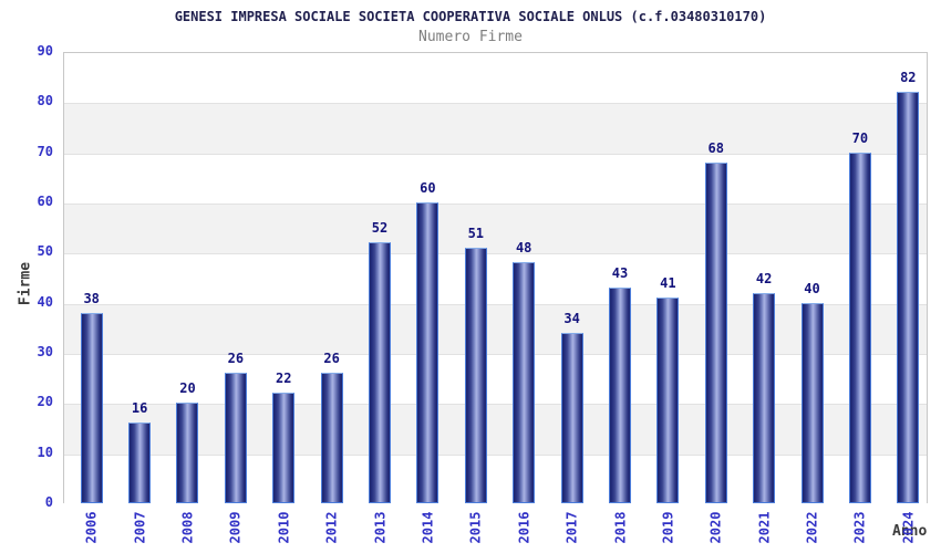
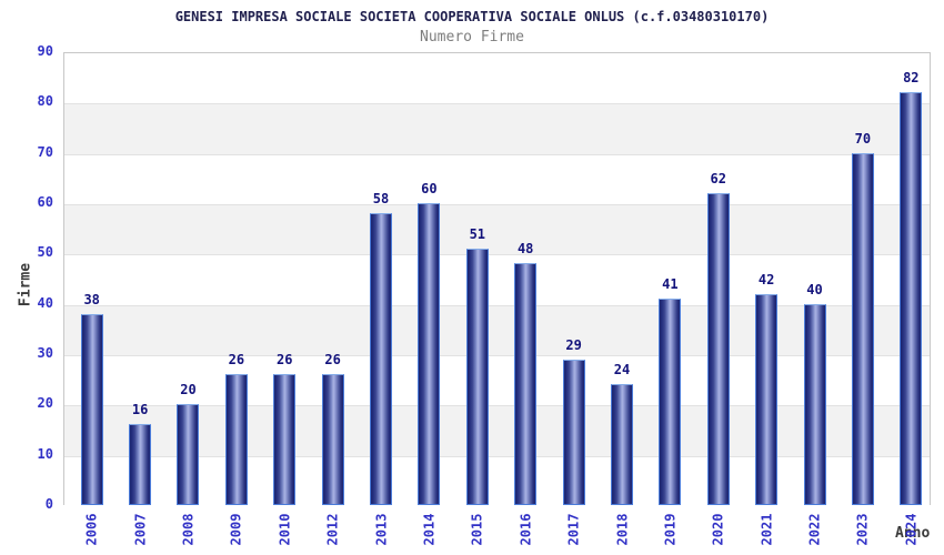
2010: 22 -> 26
2013: 52 -> 58
2017: 34 -> 29
2018: 43 -> 24
2020: 68 -> 62
